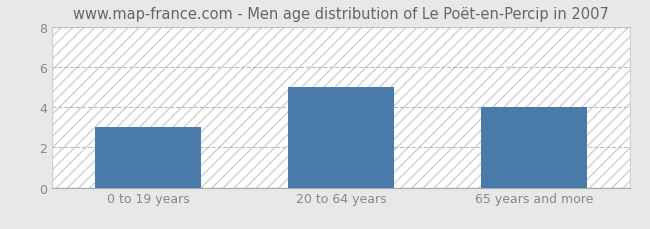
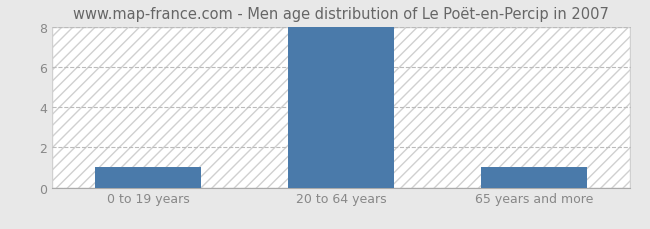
0 to 19 years: 3 -> 1
20 to 64 years: 5 -> 8
65 years and more: 4 -> 1
